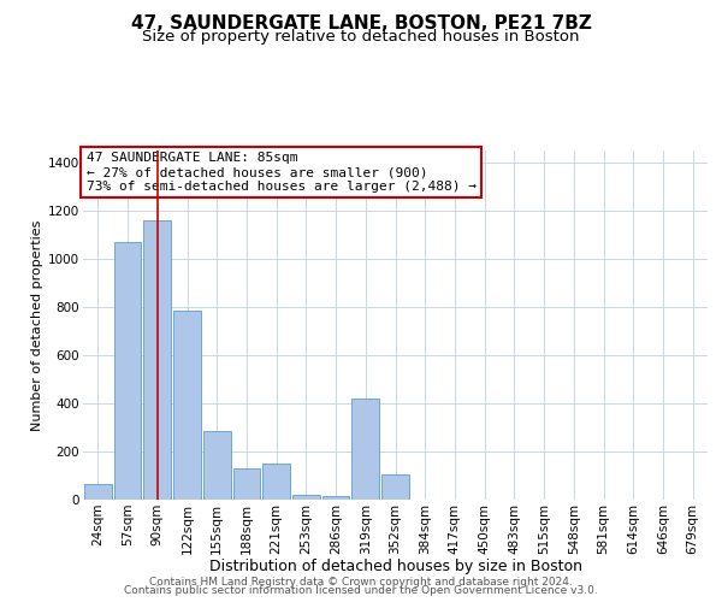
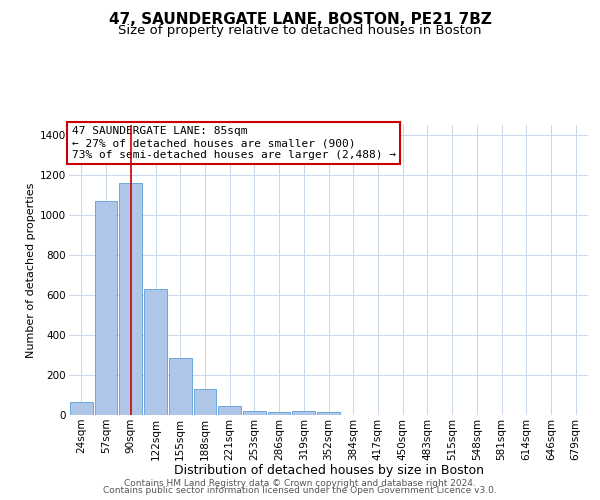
122sqm: 785 -> 630
221sqm: 150 -> 45
319sqm: 420 -> 20
352sqm: 105 -> 15
